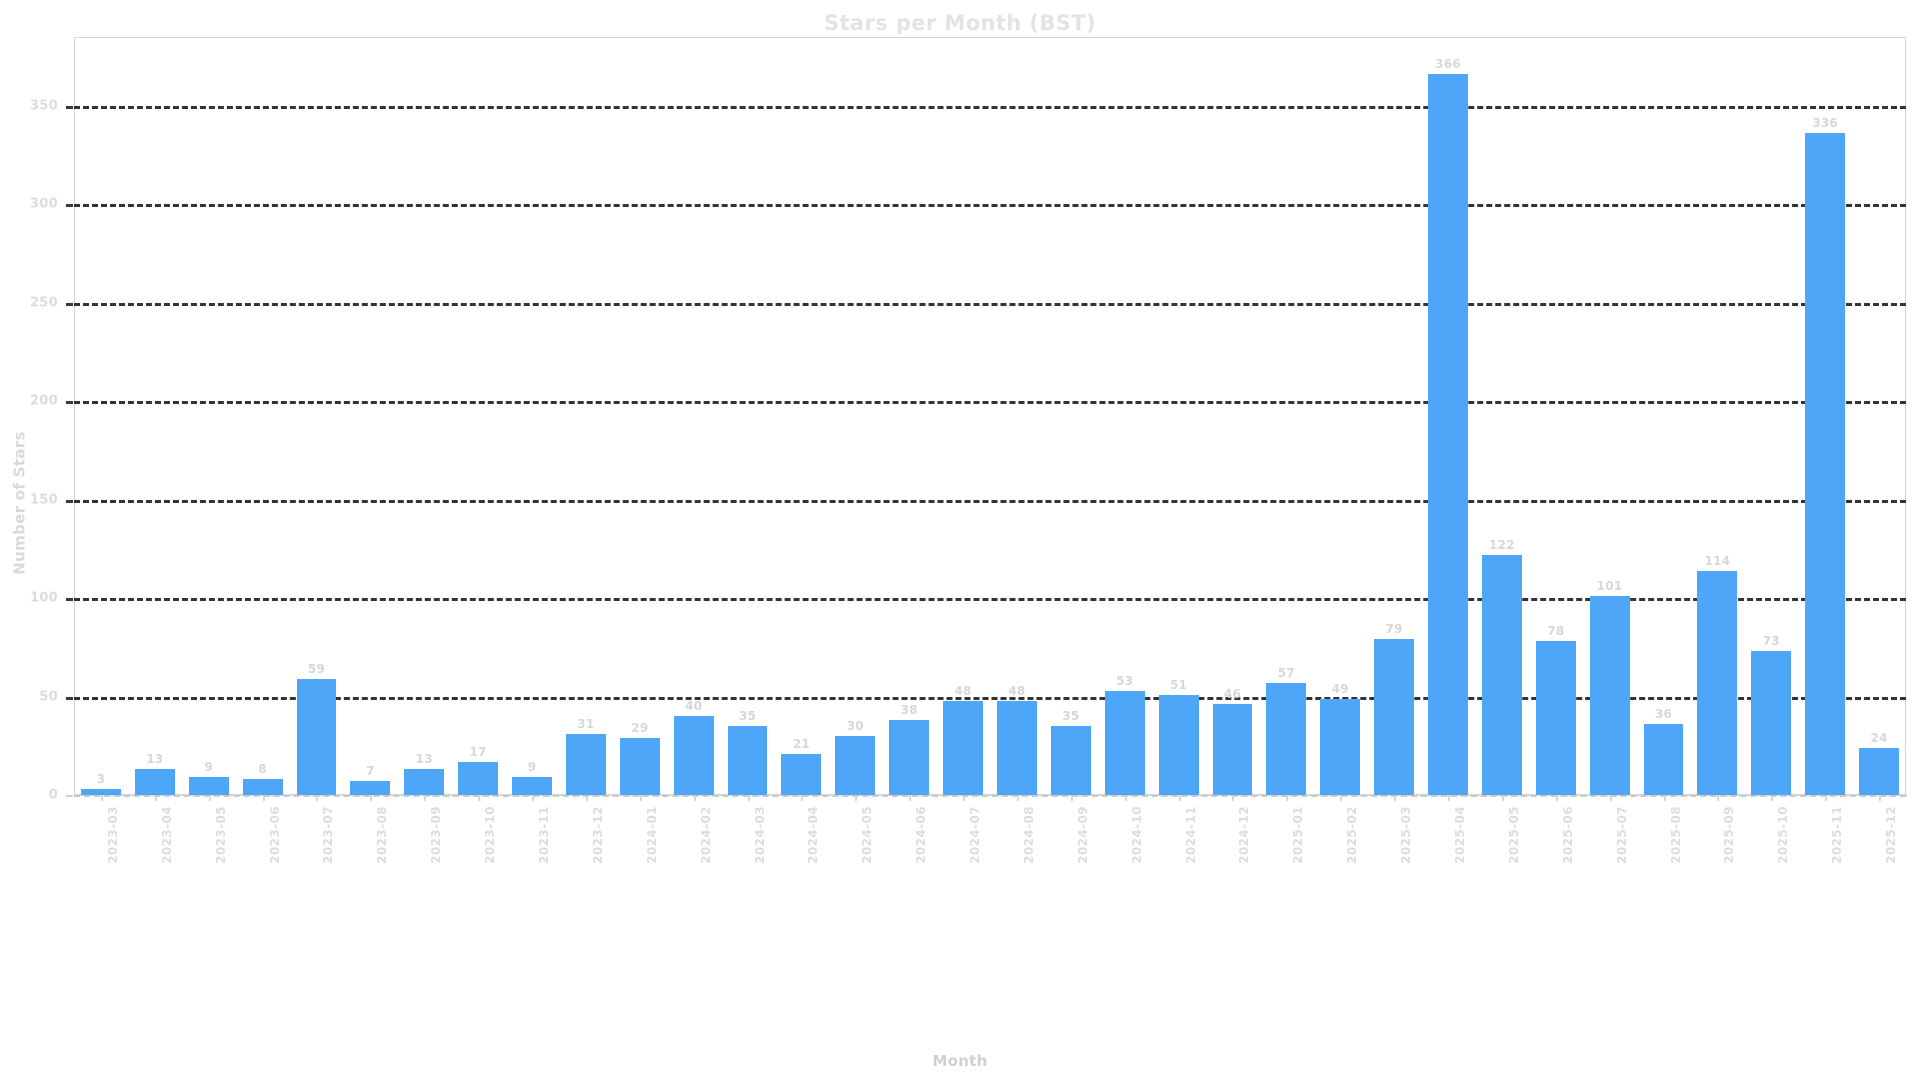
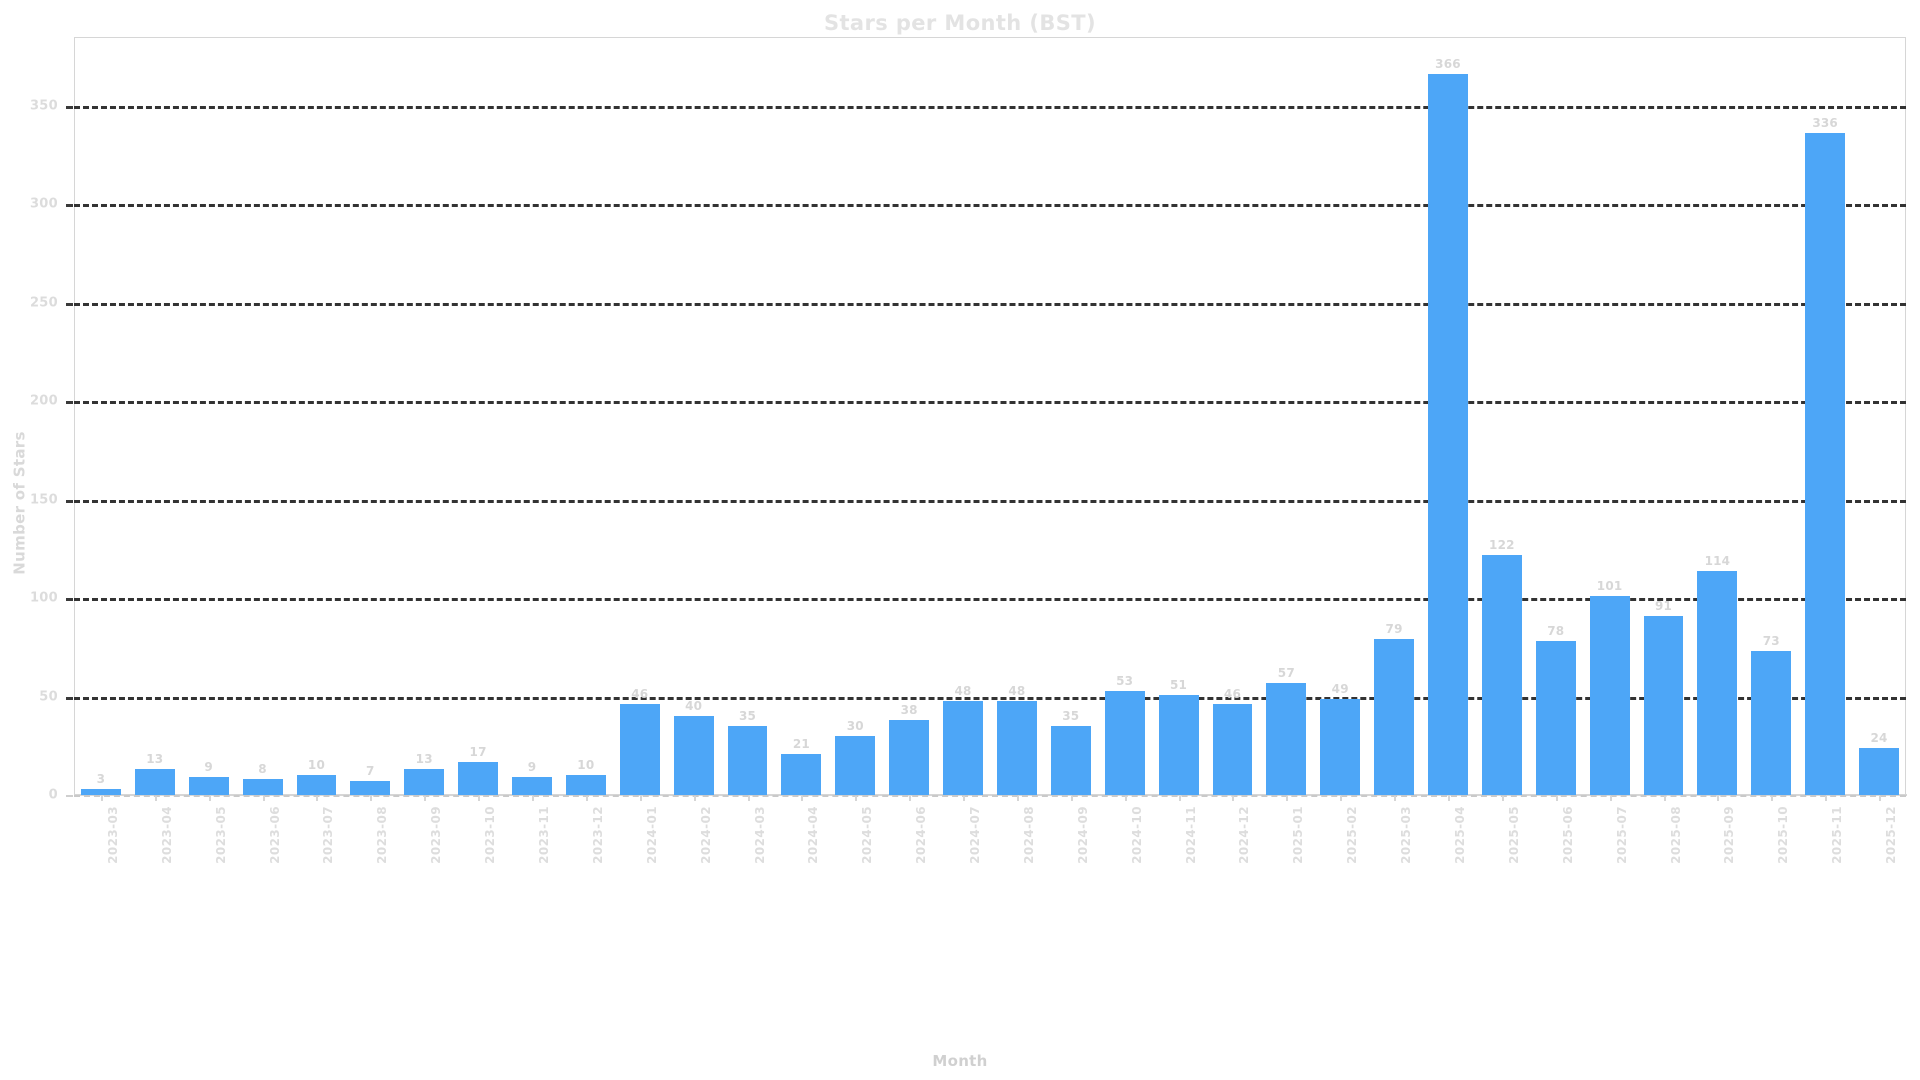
2023-07: 59 -> 10
2023-12: 31 -> 10
2024-01: 29 -> 46
2025-08: 36 -> 91
